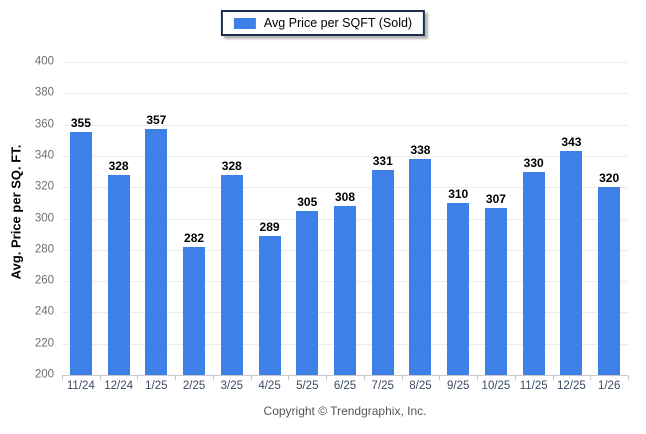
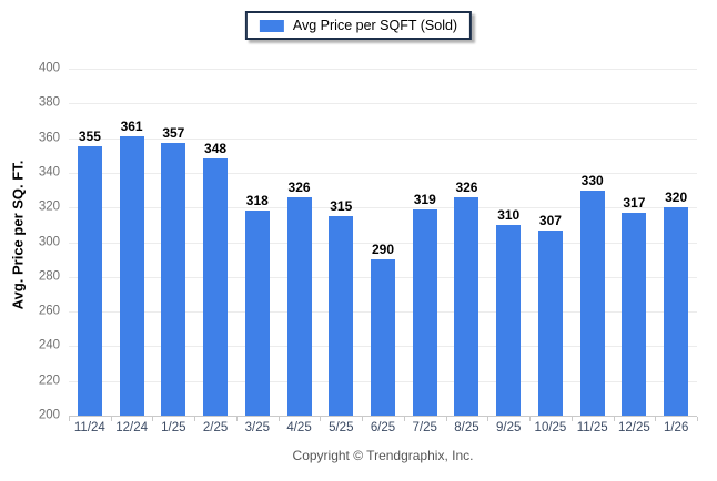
12/24: 328 -> 361
2/25: 282 -> 348
3/25: 328 -> 318
4/25: 289 -> 326
5/25: 305 -> 315
6/25: 308 -> 290
7/25: 331 -> 319
8/25: 338 -> 326
12/25: 343 -> 317
